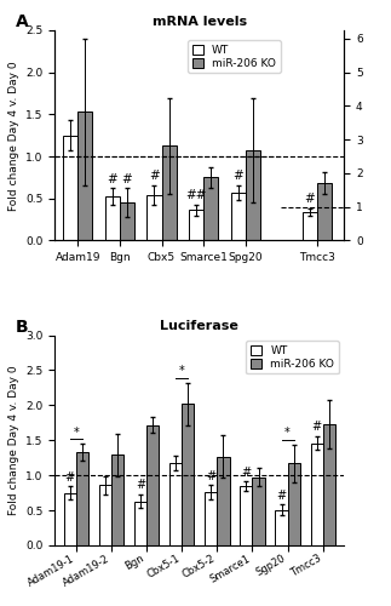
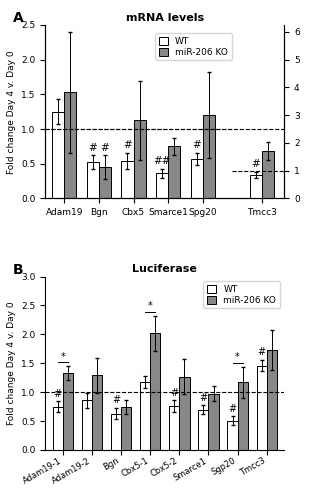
mRNA levels/miR-206 KO/Spg20: 1.08 -> 1.20
Luciferase/miR-206 KO/Bgn: 1.72 -> 0.75
Luciferase/WT/Smarce1: 0.84 -> 0.70
